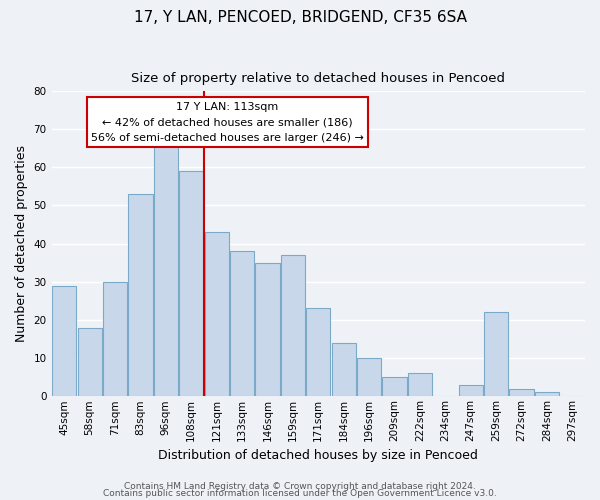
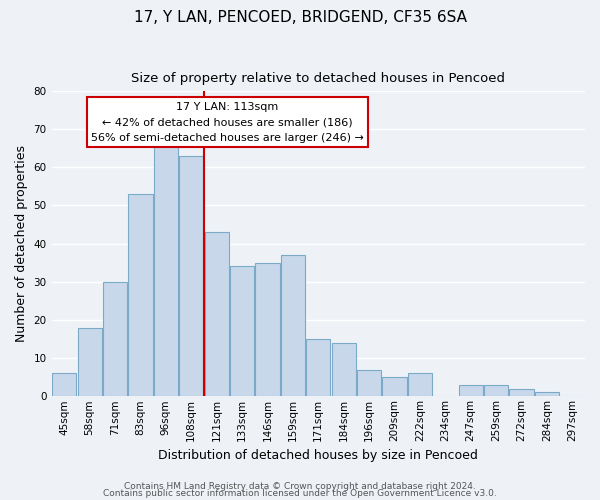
45sqm: 29 -> 6
108sqm: 59 -> 63
133sqm: 38 -> 34
171sqm: 23 -> 15
196sqm: 10 -> 7
259sqm: 22 -> 3
